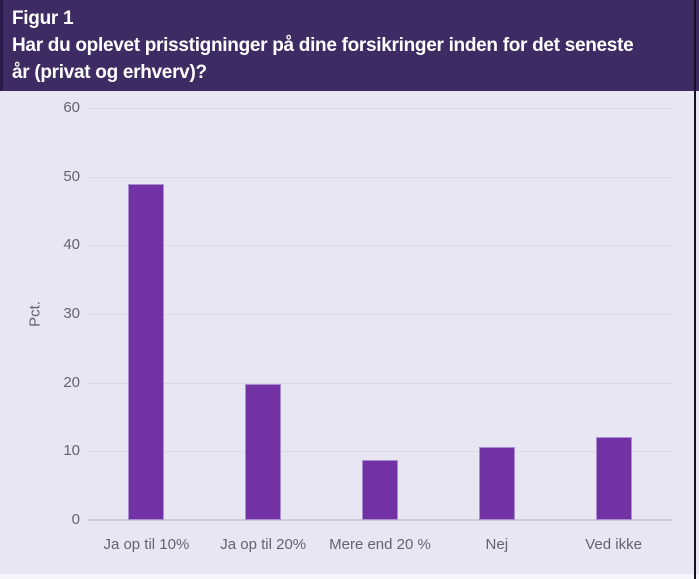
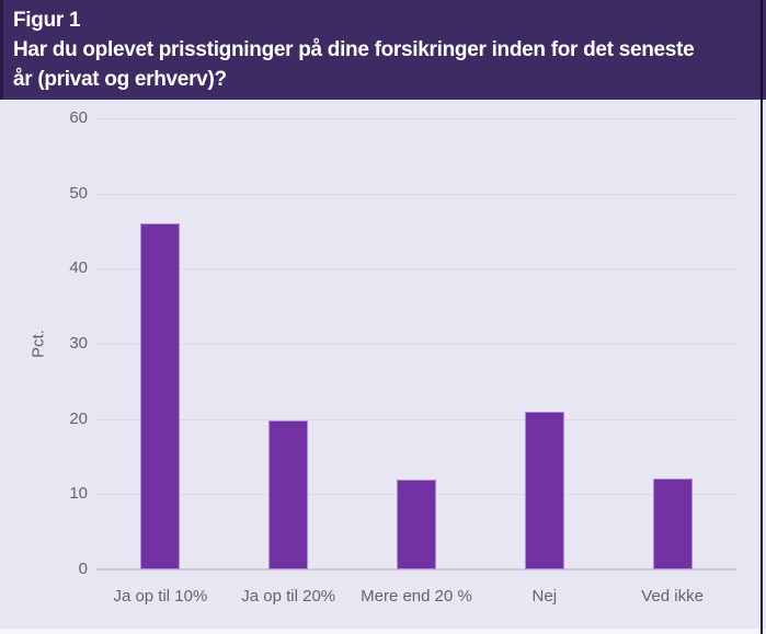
Ja op til 10%: 49 -> 46
Mere end 20 %: 9 -> 12
Nej: 11 -> 21
